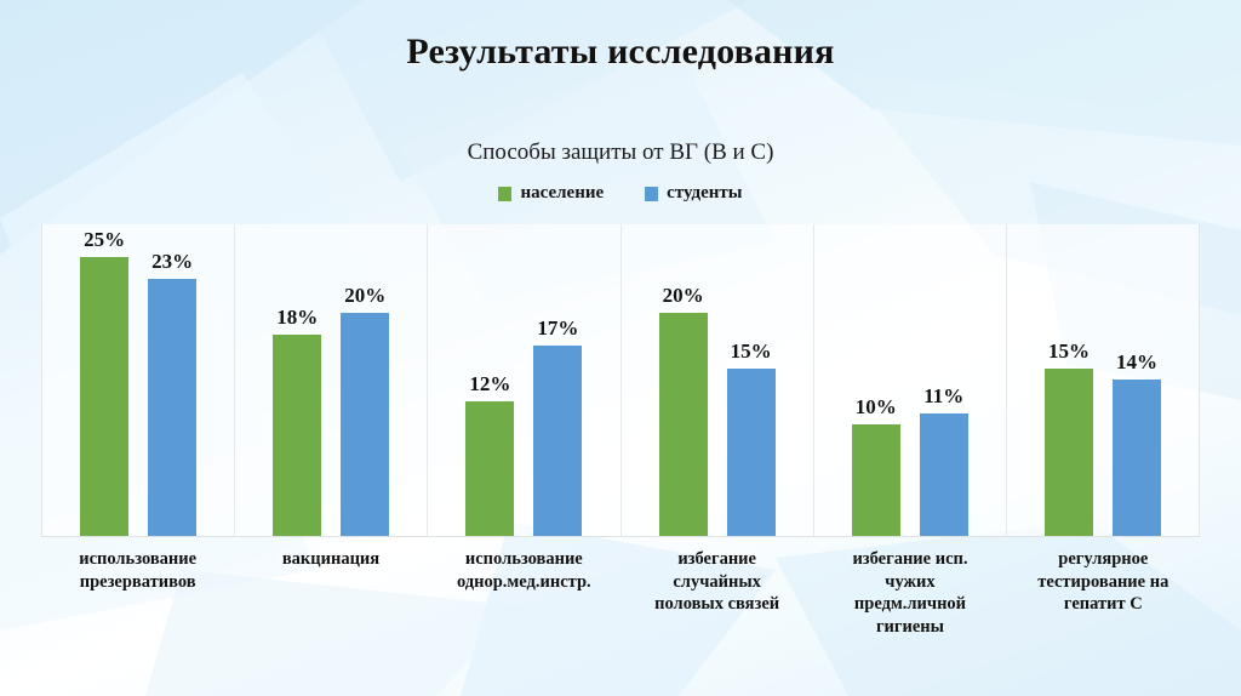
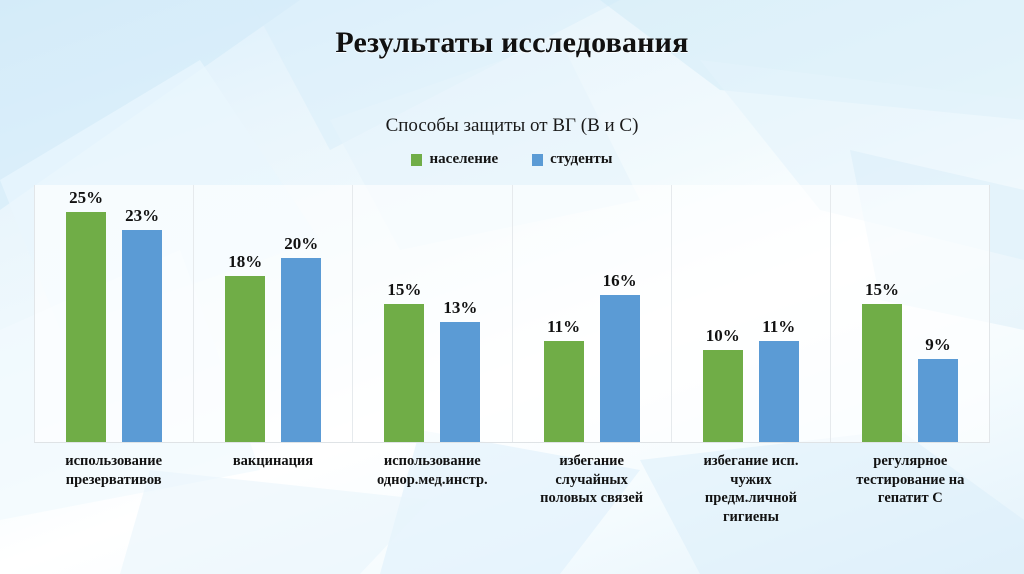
население/использование однор.мед.инстр.: 12% -> 15%
студенты/использование однор.мед.инстр.: 17% -> 13%
население/избегание случайных половых связей: 20% -> 11%
студенты/избегание случайных половых связей: 15% -> 16%
студенты/регулярное тестирование на гепатит С: 14% -> 9%
